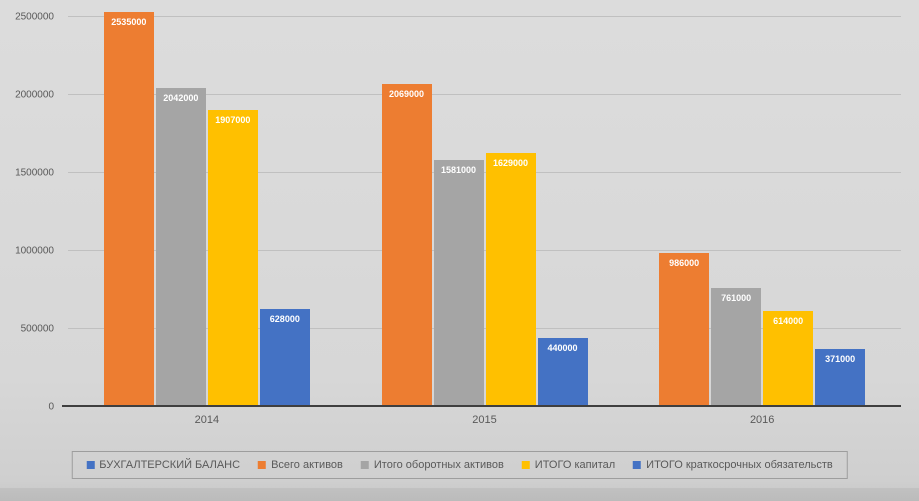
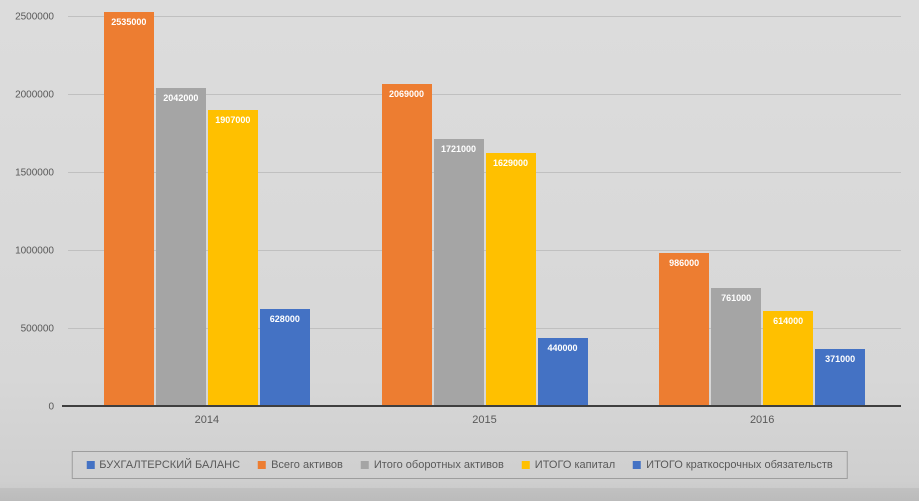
Итого оборотных активов/2015: 1581000 -> 1721000
